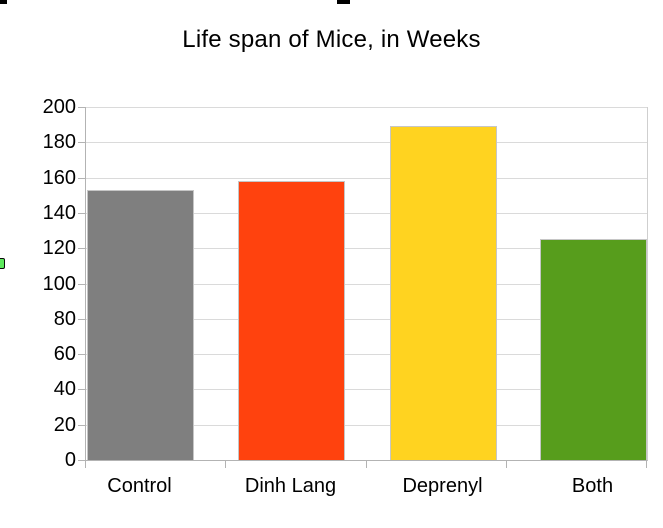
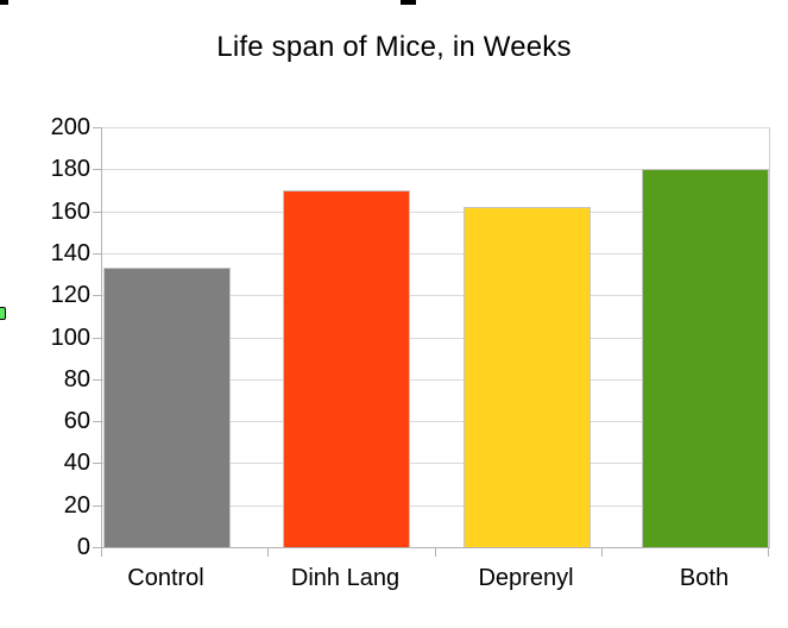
Control: 153 -> 133
Dinh Lang: 158 -> 170
Deprenyl: 189 -> 162
Both: 125 -> 180
